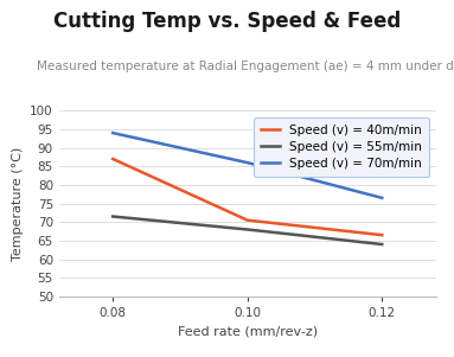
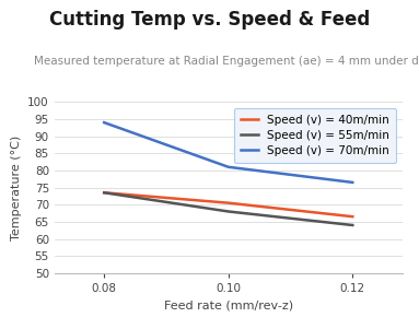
Speed (v) = 40m/min/0.08: 87.0 -> 73.5
Speed (v) = 55m/min/0.08: 71.5 -> 73.5
Speed (v) = 70m/min/0.10: 86.0 -> 81.0
